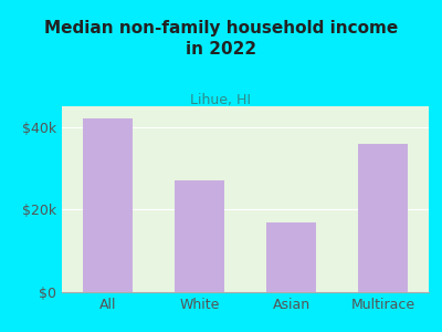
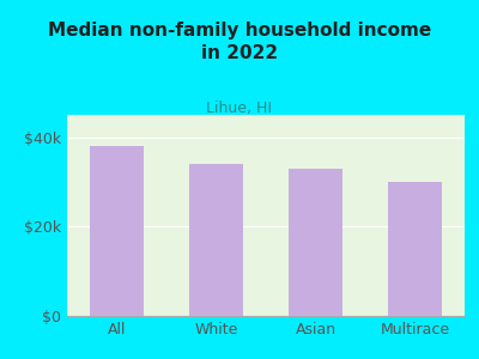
All: $42k -> $38k
White: $27k -> $34k
Asian: $17k -> $33k
Multirace: $36k -> $30k
